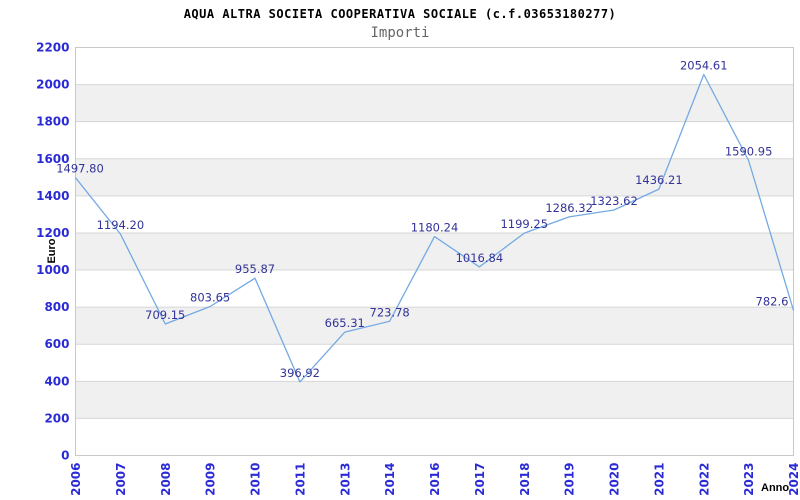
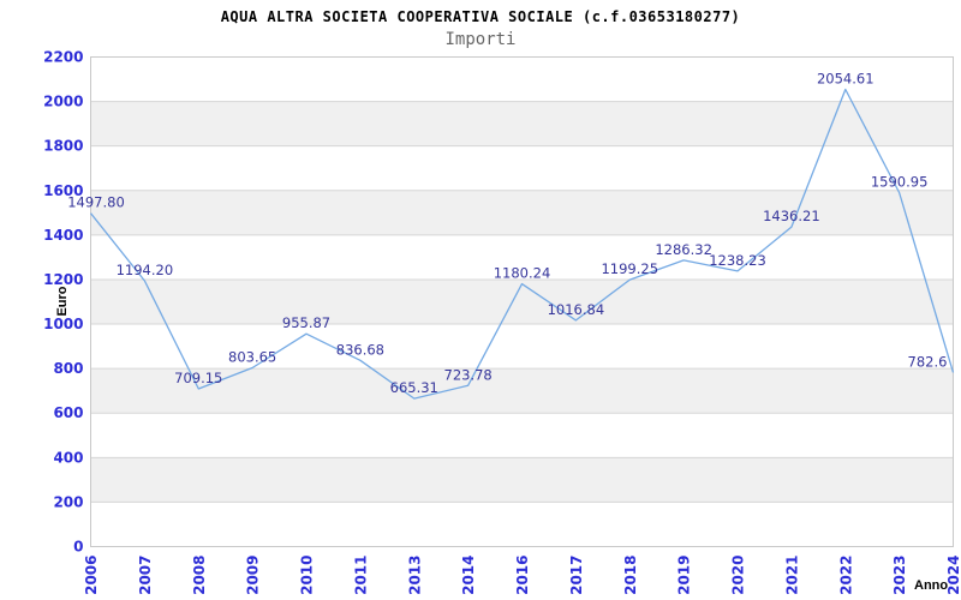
2011: 396.92 -> 836.68
2020: 1323.62 -> 1238.23
